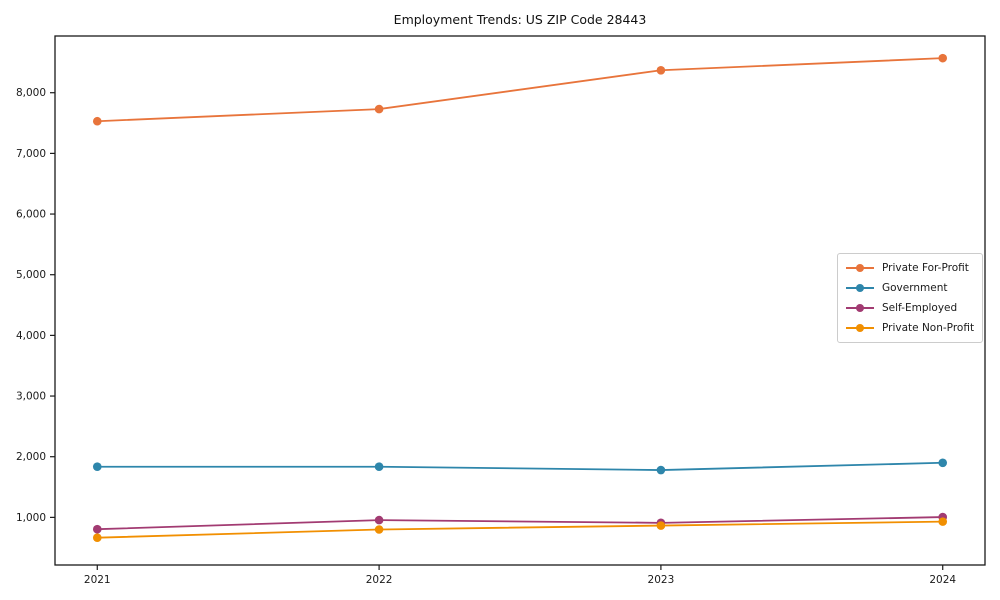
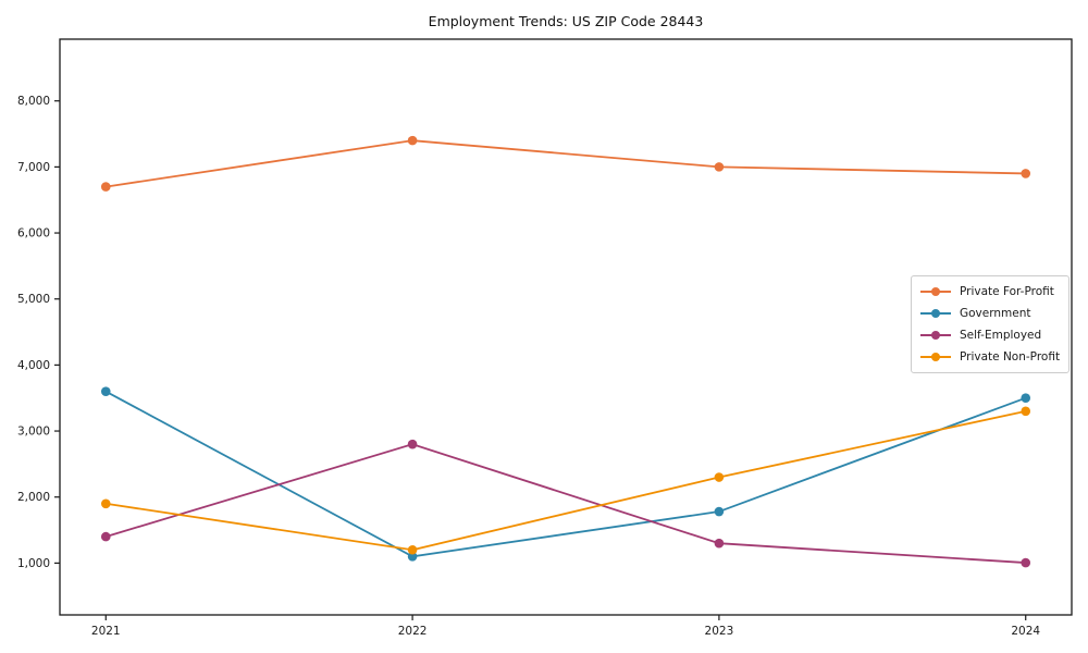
Private For-Profit/2021: 7500 -> 6700
Government/2021: 1800 -> 3600
Self-Employed/2021: 800 -> 1400
Private Non-Profit/2021: 700 -> 1900
Private For-Profit/2022: 7700 -> 7400
Government/2022: 1800 -> 1100
Self-Employed/2022: 1000 -> 2800
Private Non-Profit/2022: 800 -> 1200
Private For-Profit/2023: 8400 -> 7000
Self-Employed/2023: 900 -> 1300
Private Non-Profit/2023: 900 -> 2300
Private For-Profit/2024: 8600 -> 6900
Government/2024: 1900 -> 3500
Private Non-Profit/2024: 900 -> 3300
